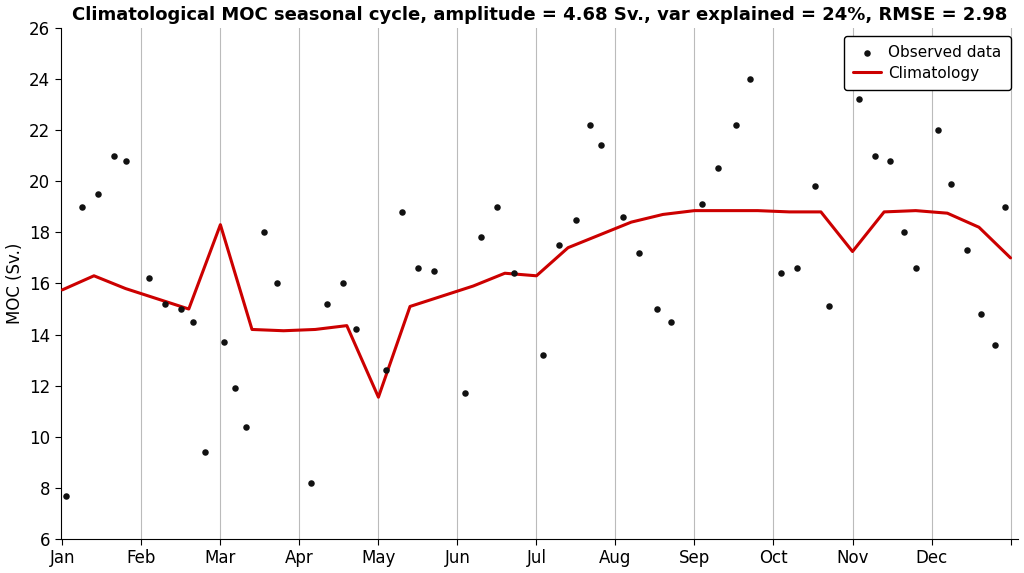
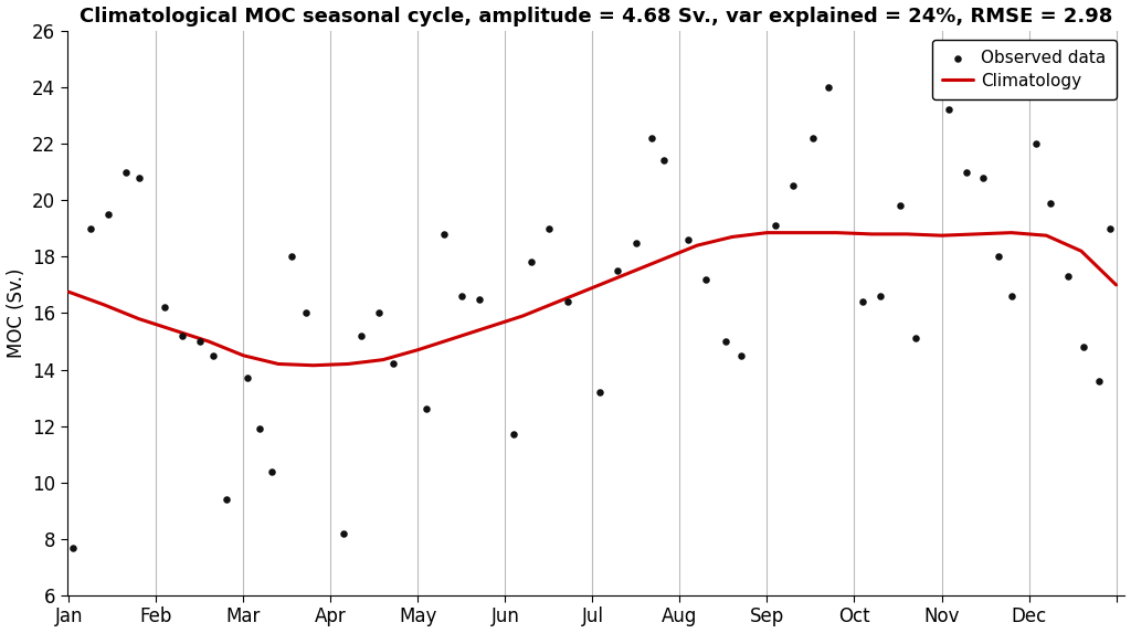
Climatology/Jan: 15.75 -> 16.75
Climatology/Mar: 18.30 -> 14.50
Climatology/May: 11.55 -> 14.70
Climatology/Jul: 16.30 -> 16.90
Climatology/Nov: 17.25 -> 18.75
